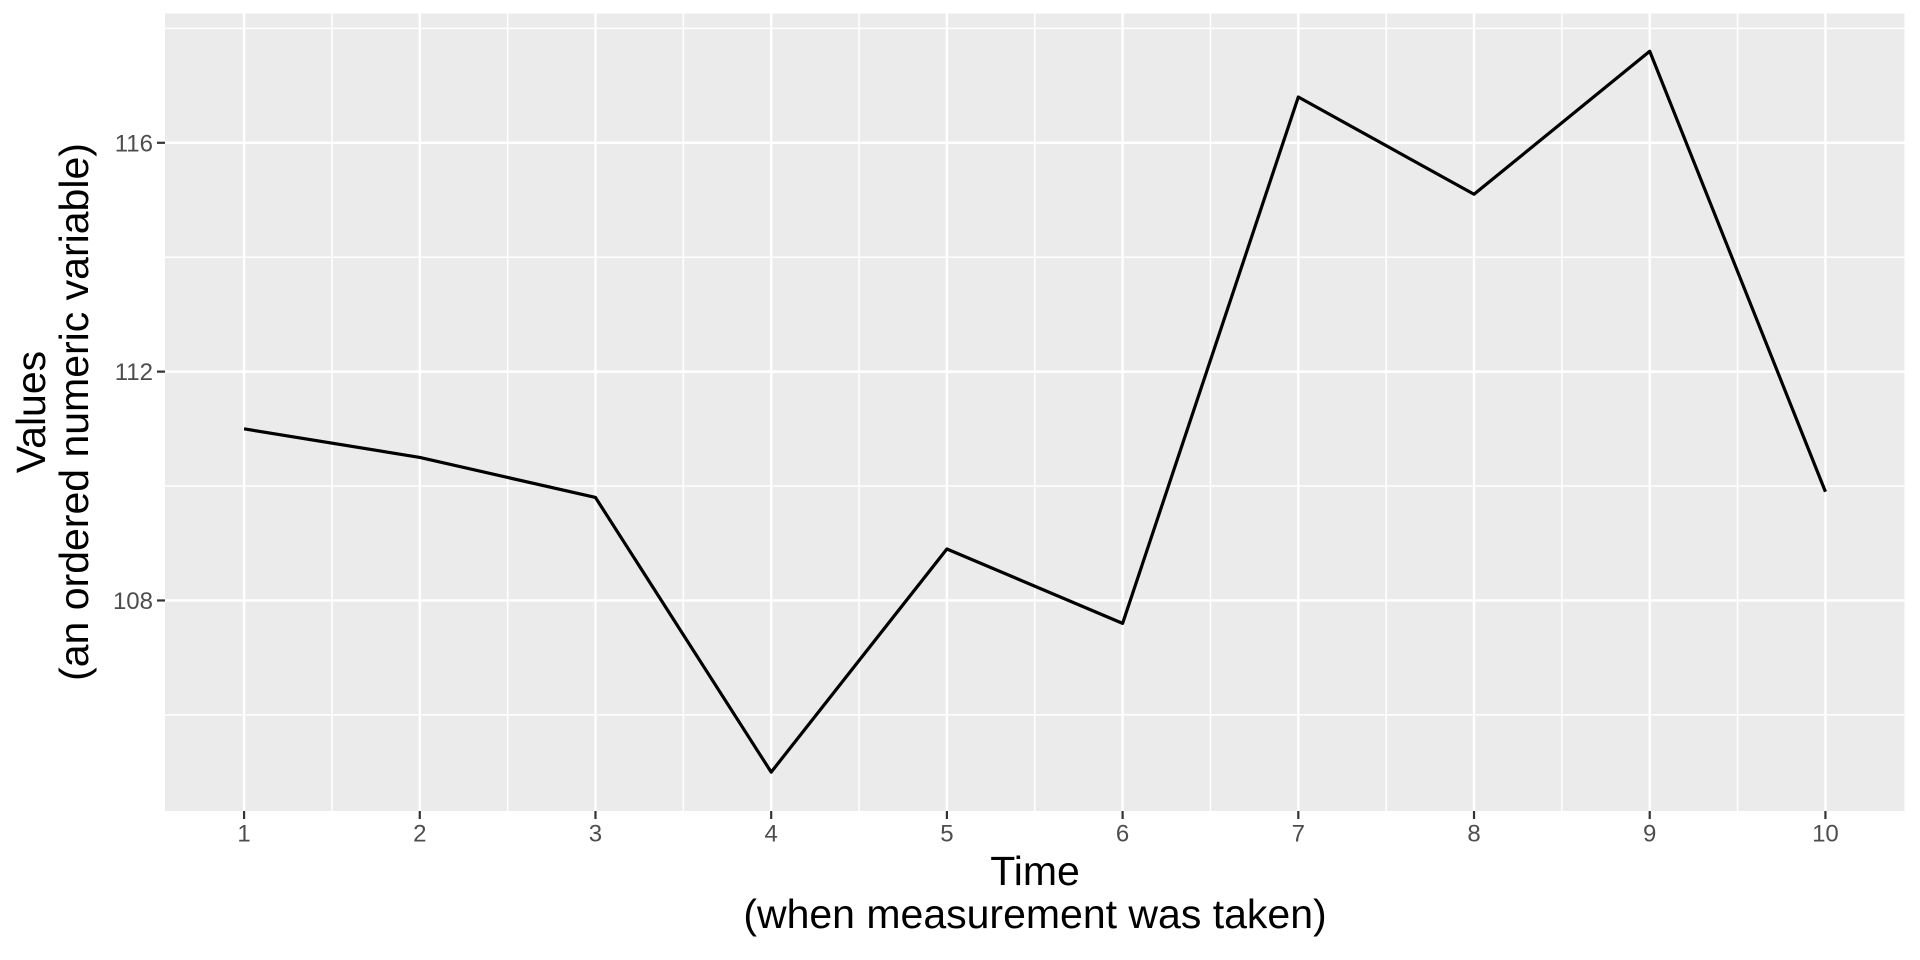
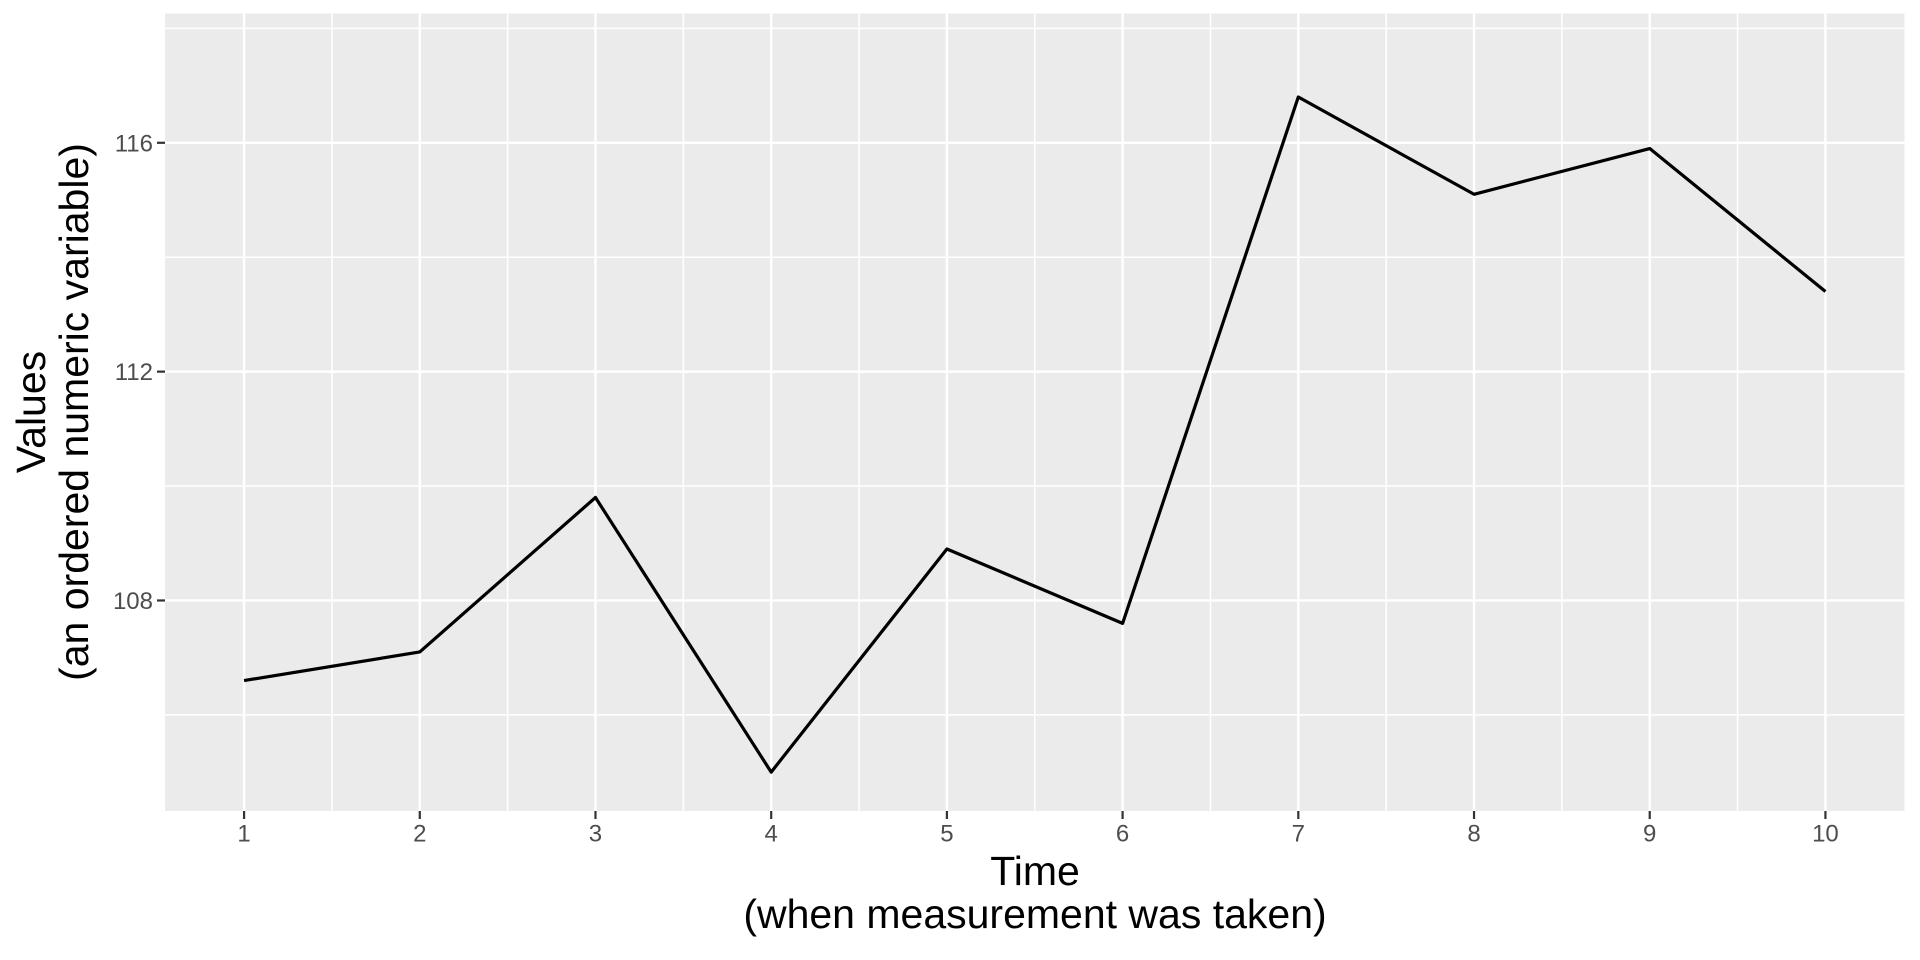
1: 111.0 -> 106.6
2: 110.5 -> 107.1
9: 117.6 -> 115.9
10: 109.9 -> 113.4
